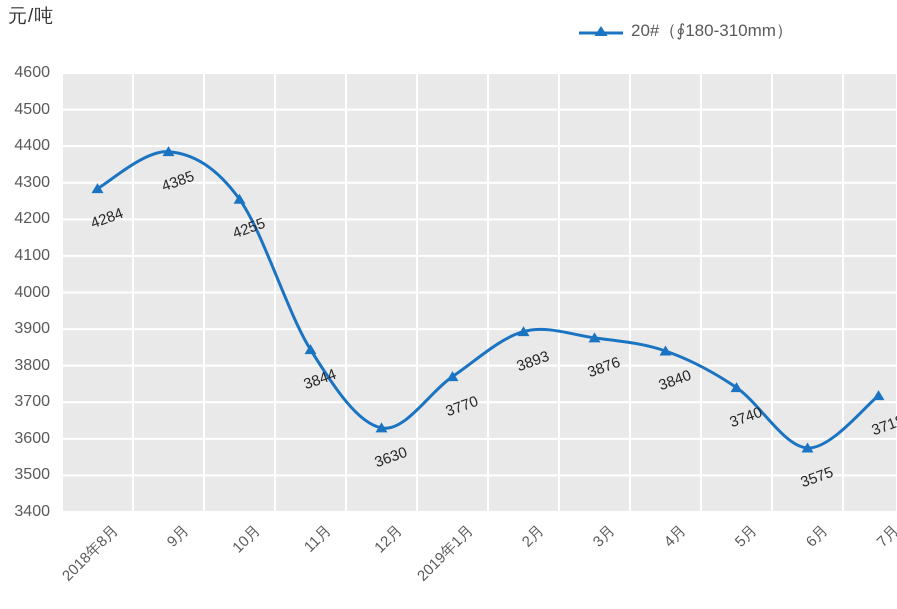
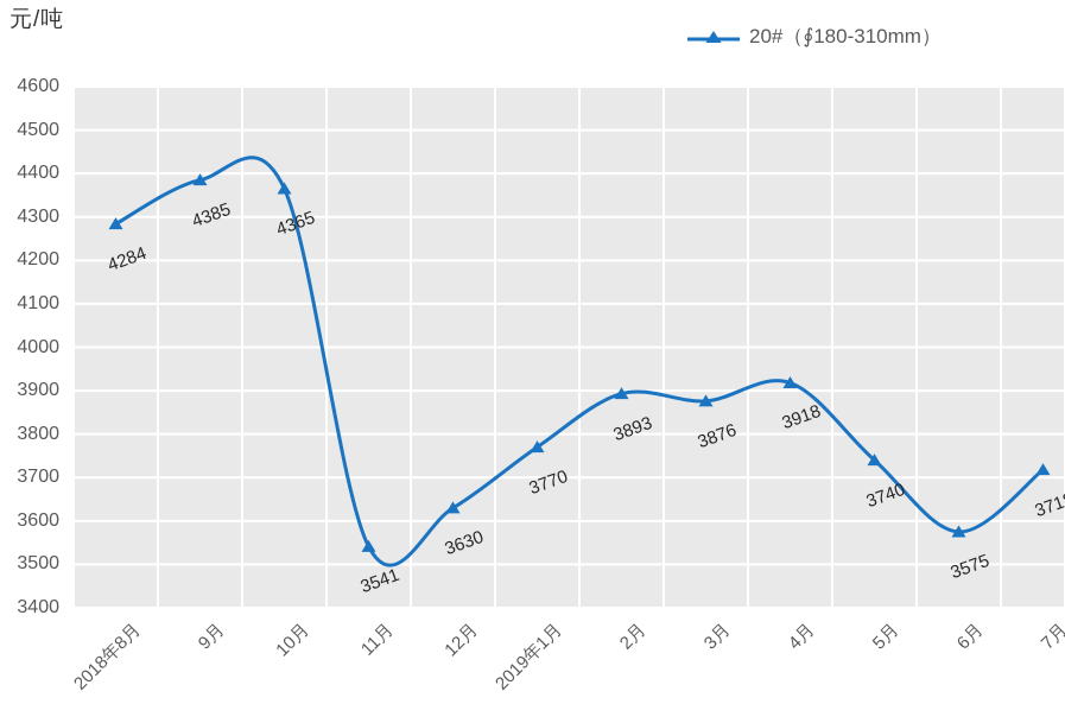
10月: 4255 -> 4365
11月: 3844 -> 3541
4月: 3840 -> 3918
